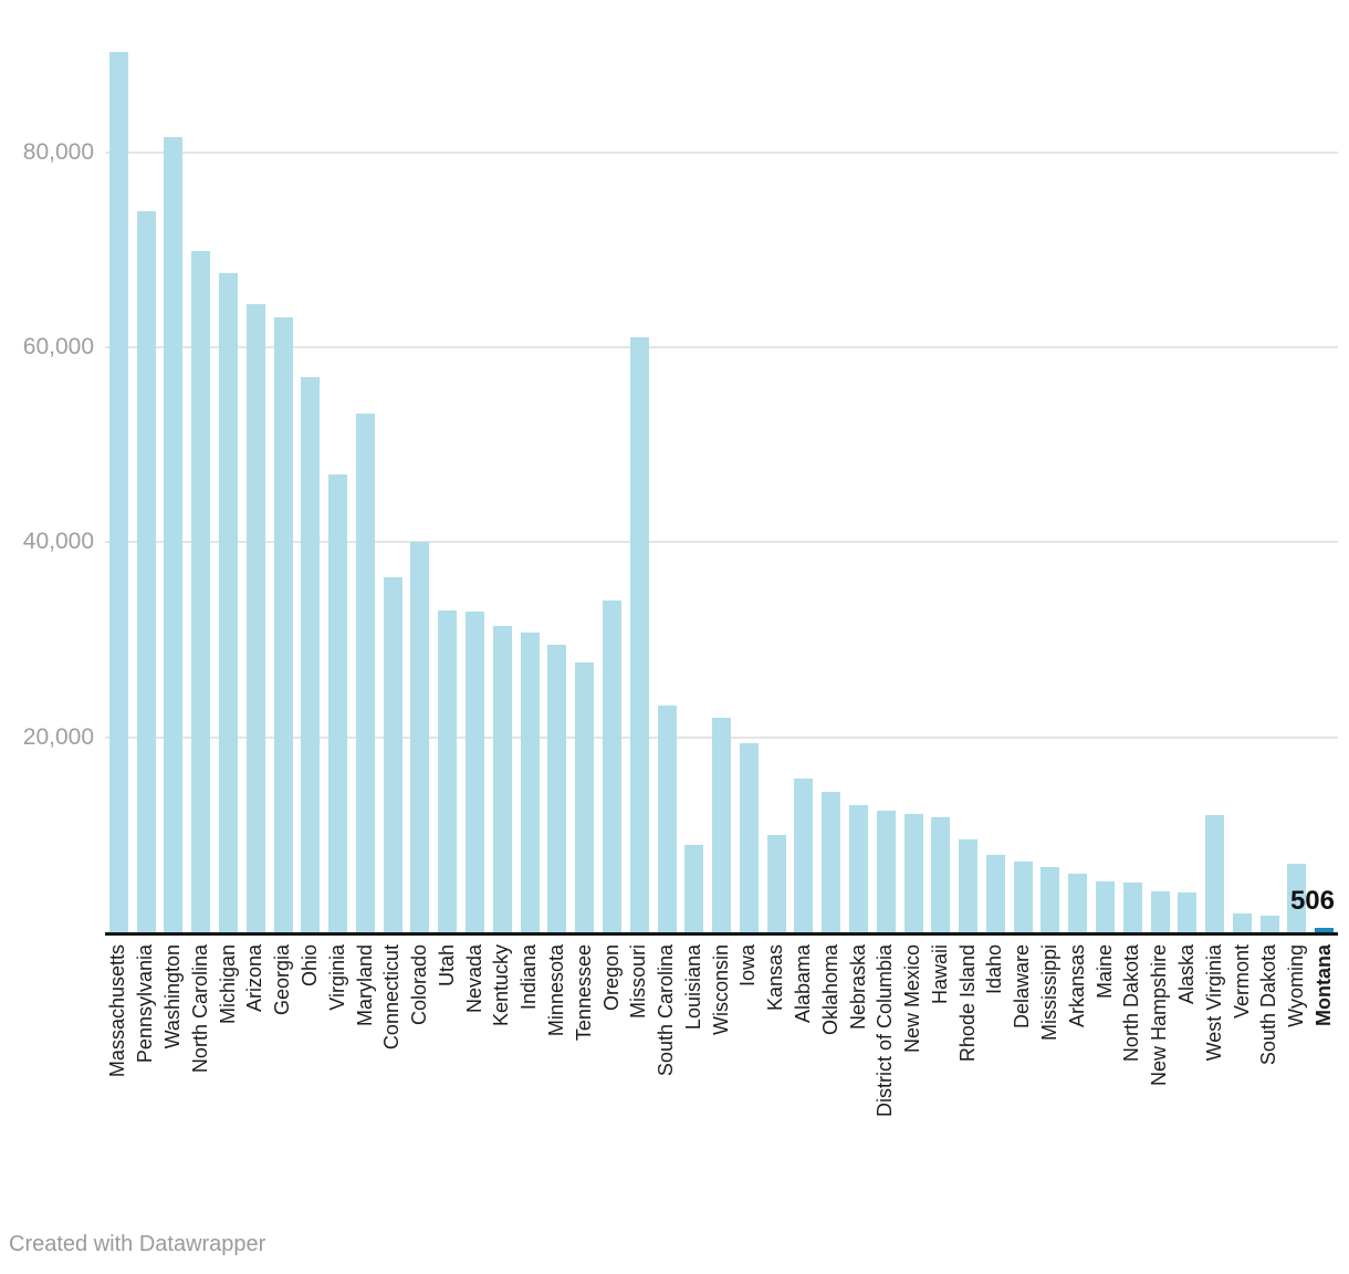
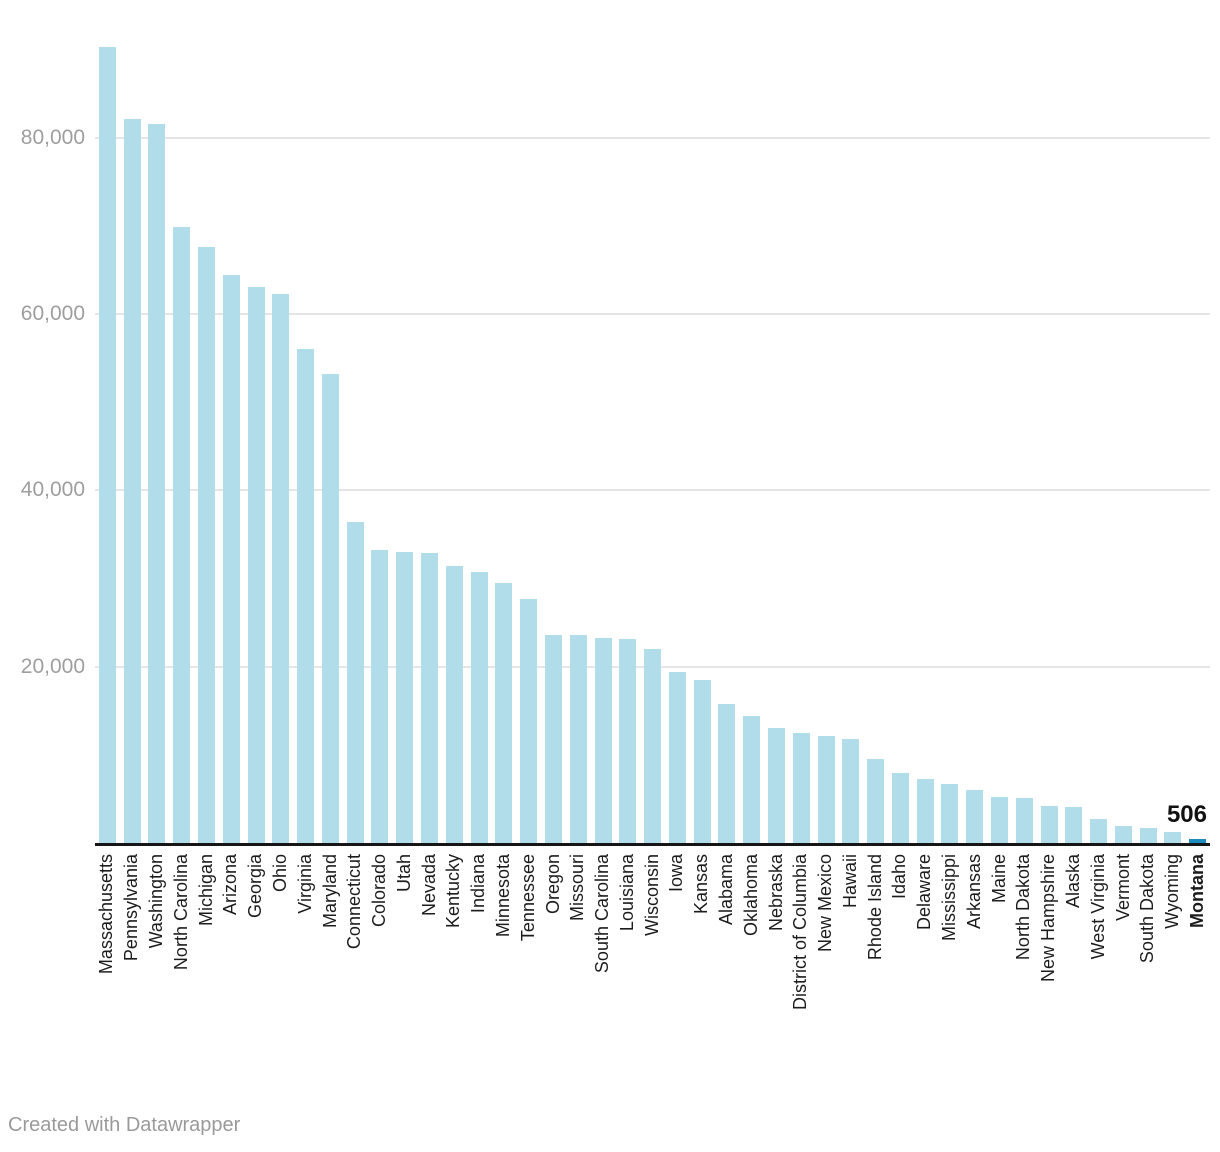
Pennsylvania: 74000 -> 82000
Ohio: 57000 -> 62000
Virginia: 47000 -> 56000
Colorado: 40000 -> 33000
Oregon: 34000 -> 24000
Missouri: 61000 -> 24000
Louisiana: 9000 -> 23000
Kansas: 10000 -> 18000
West Virginia: 12000 -> 3000
Wyoming: 7000 -> 1000
